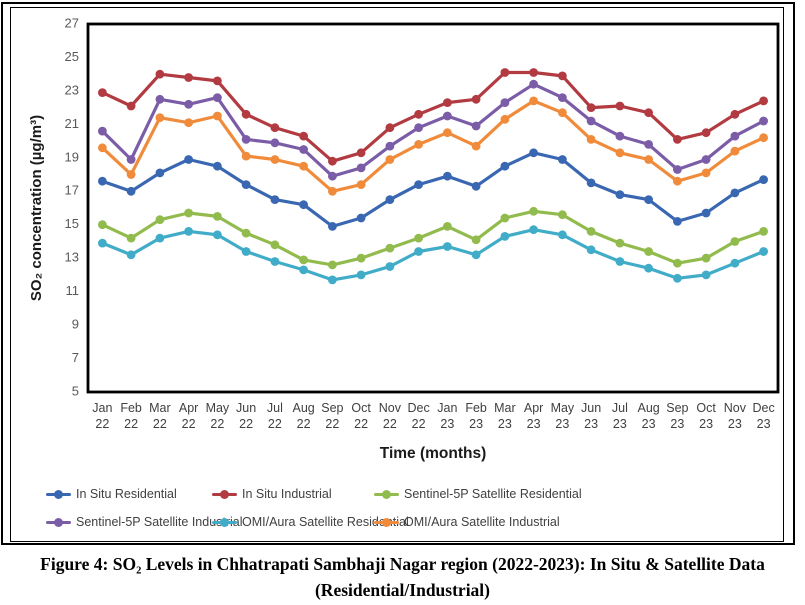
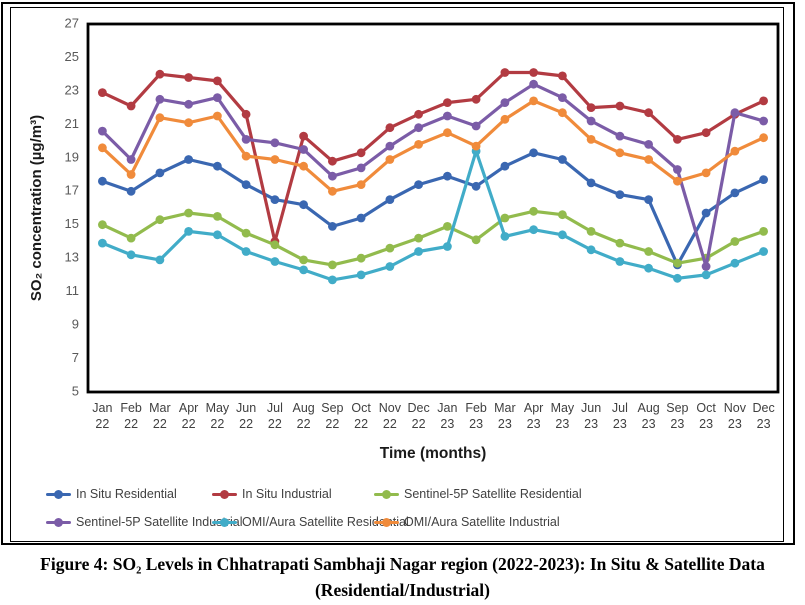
OMI/Aura Satellite Residential/Mar 22: 14.2 -> 12.9
In Situ Industrial/Jul 22: 20.8 -> 14.0
OMI/Aura Satellite Residential/Feb 23: 13.2 -> 19.4
In Situ Residential/Sep 23: 15.2 -> 12.6
Sentinel-5P Satellite Industrial/Oct 23: 18.9 -> 12.5
Sentinel-5P Satellite Industrial/Nov 23: 20.3 -> 21.7
